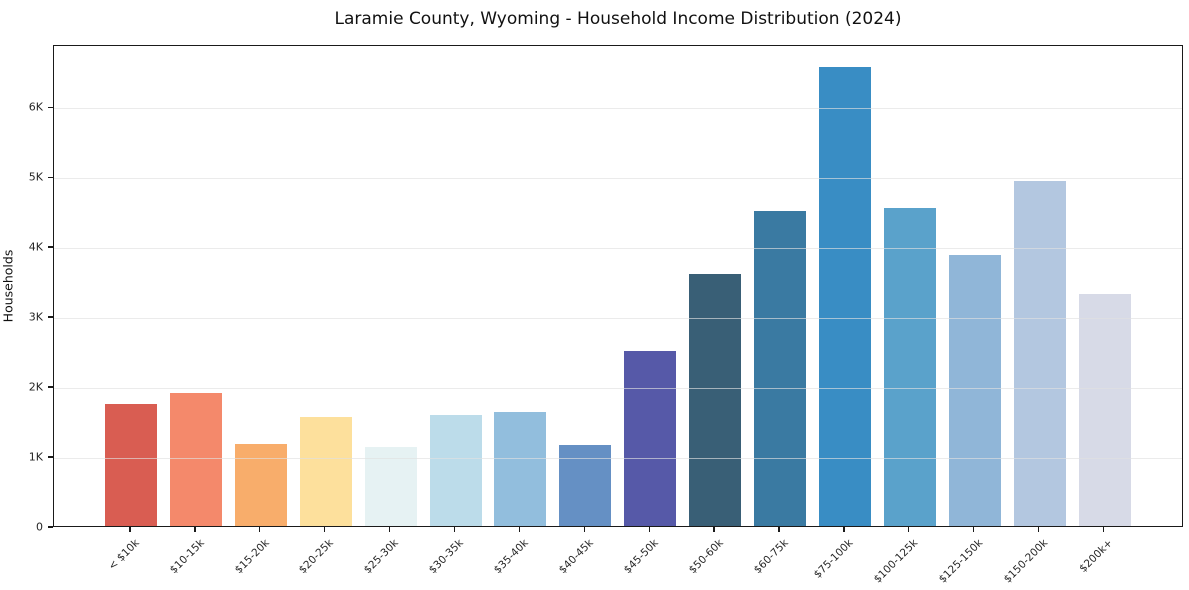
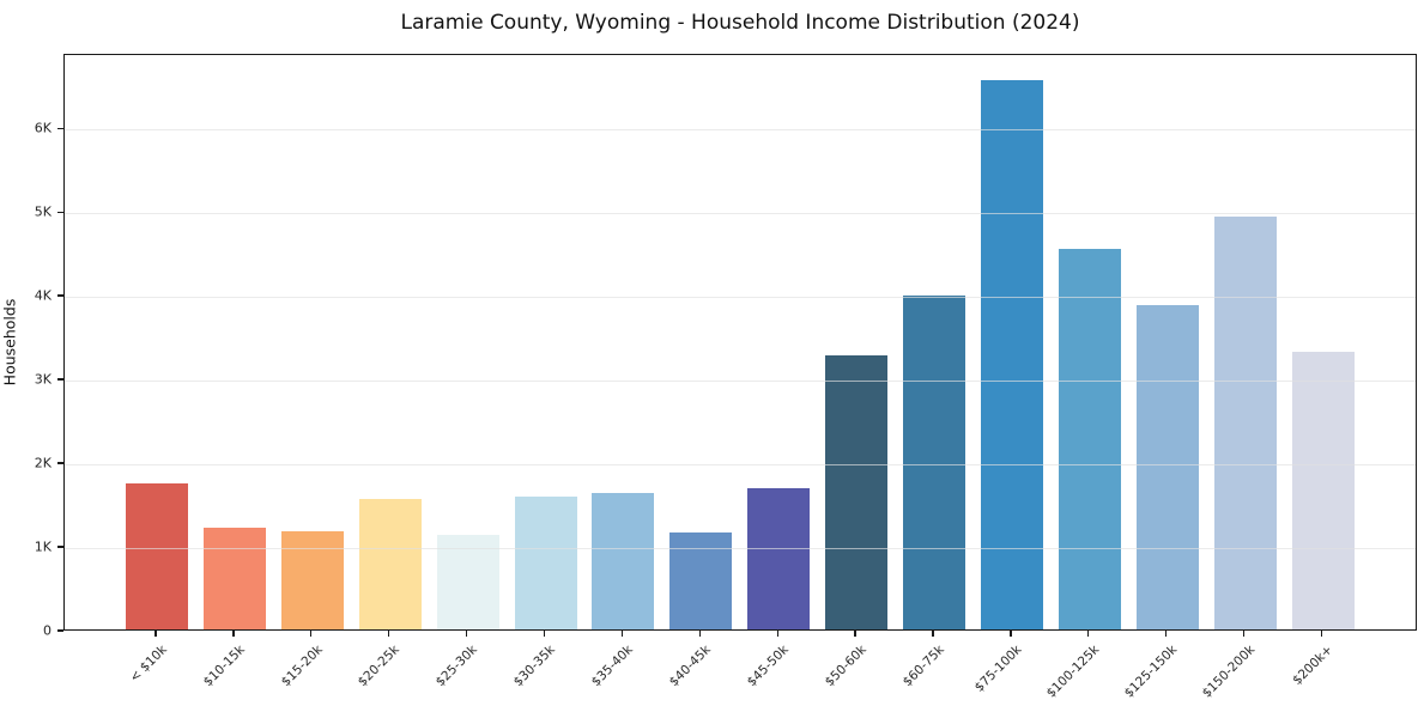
$10-15k: 1.9K -> 1.2K
$45-50k: 2.5K -> 1.7K
$50-60k: 3.6K -> 3.3K
$60-75k: 4.5K -> 4.0K
